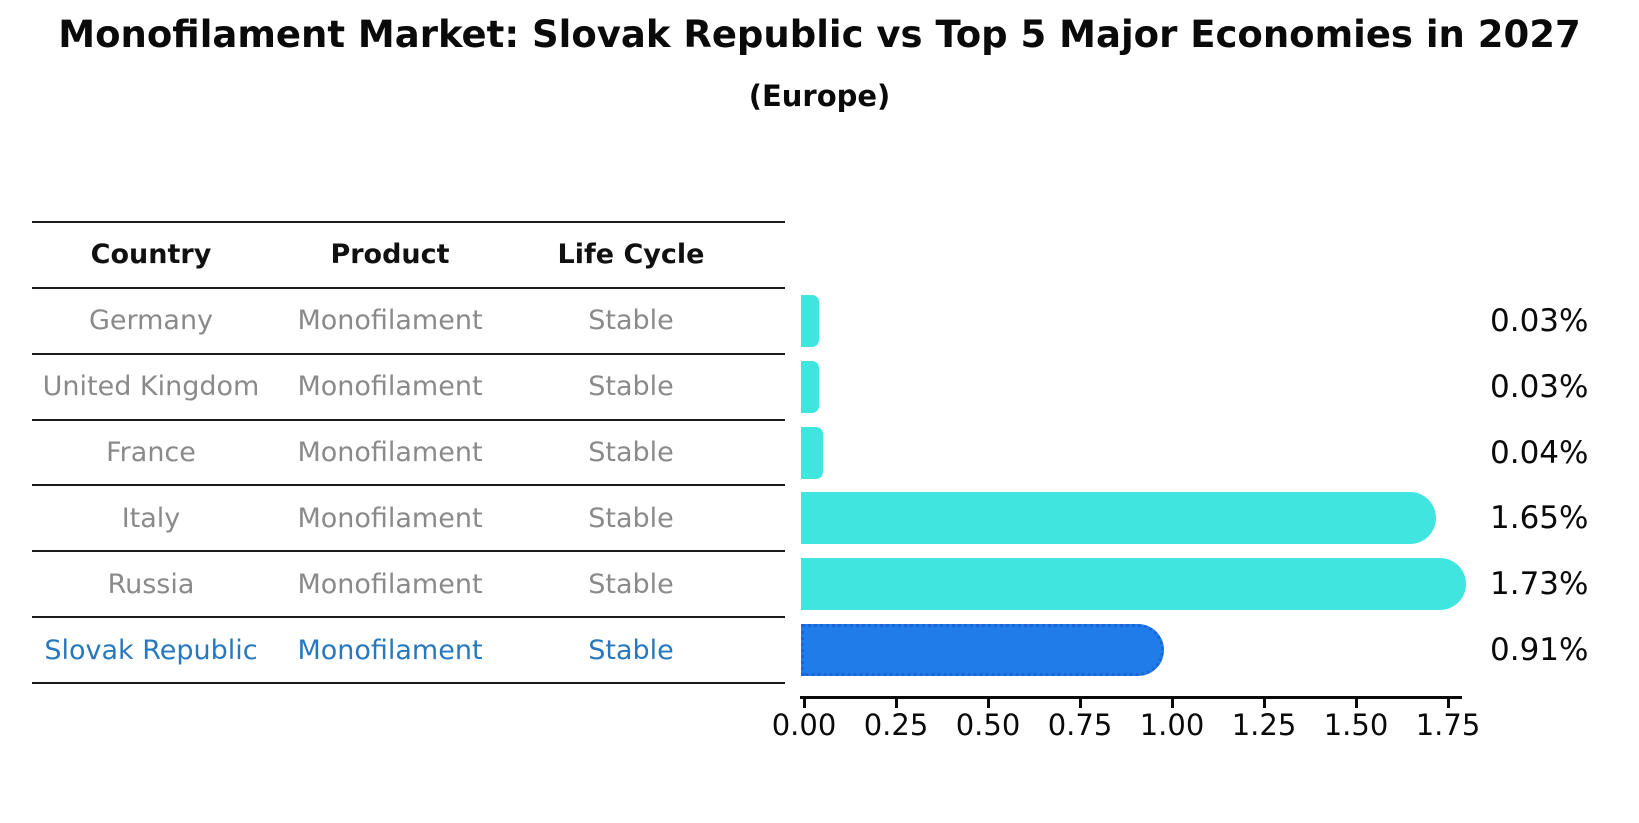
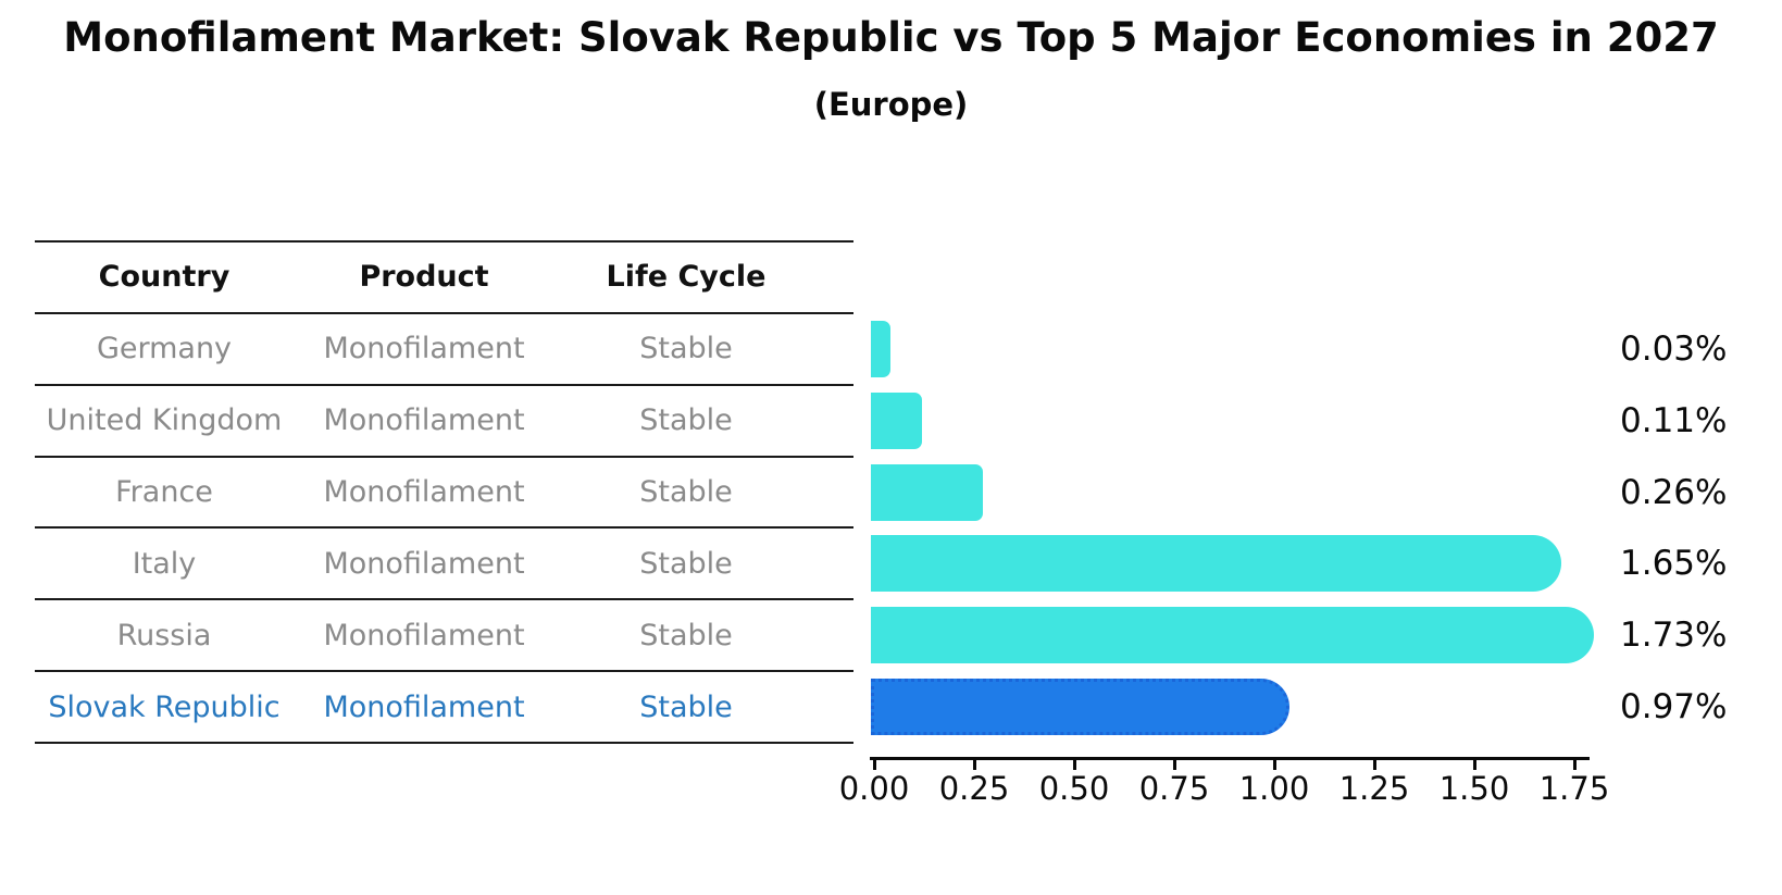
United Kingdom: 0.03% -> 0.11%
France: 0.04% -> 0.26%
Slovak Republic: 0.91% -> 0.97%
